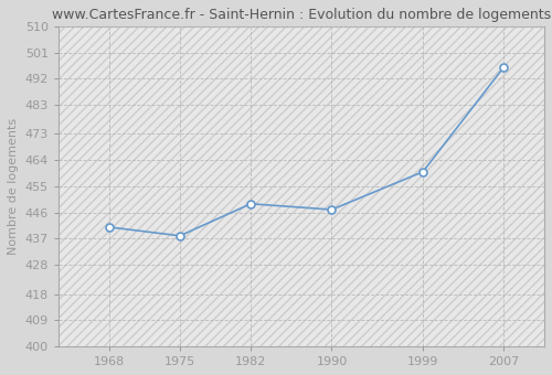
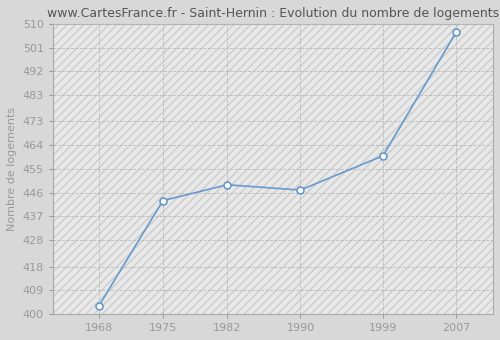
1968: 441 -> 403
1975: 438 -> 443
2007: 496 -> 507
